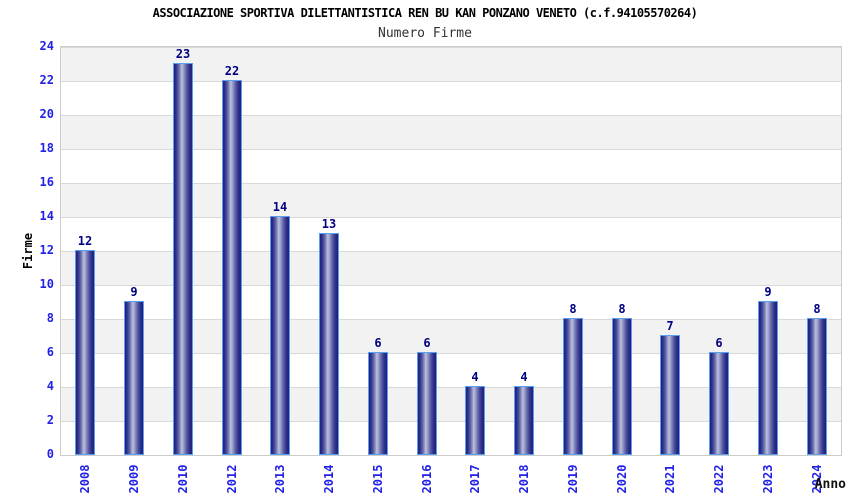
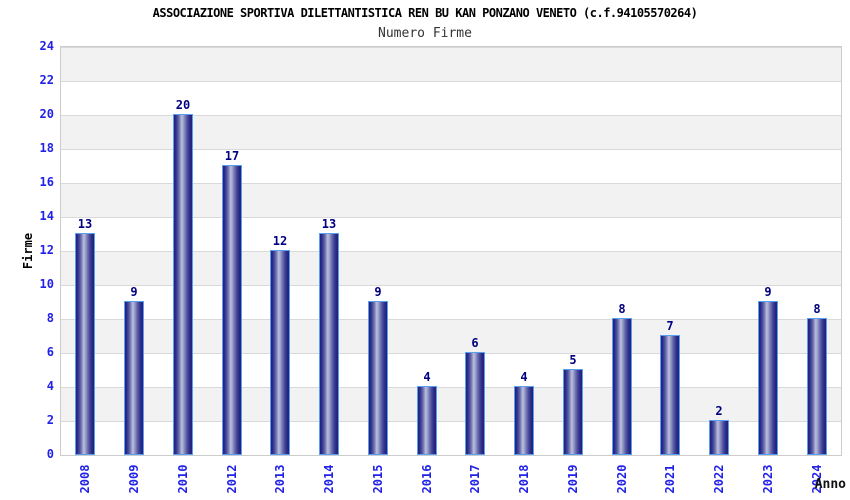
2008: 12 -> 13
2010: 23 -> 20
2012: 22 -> 17
2013: 14 -> 12
2015: 6 -> 9
2016: 6 -> 4
2017: 4 -> 6
2019: 8 -> 5
2022: 6 -> 2
